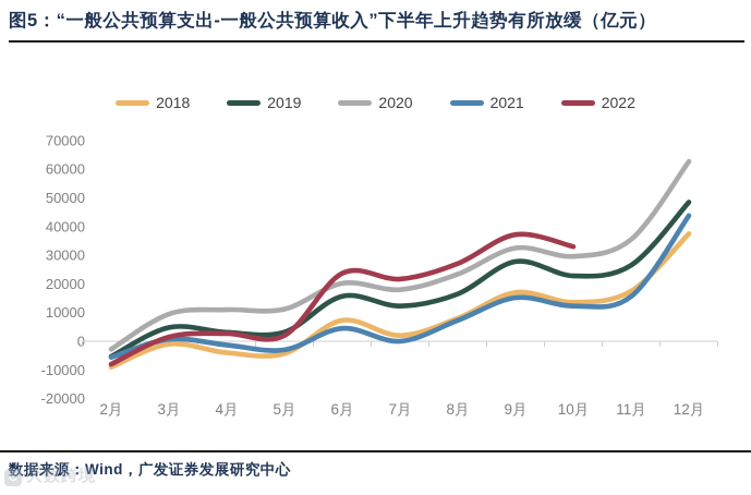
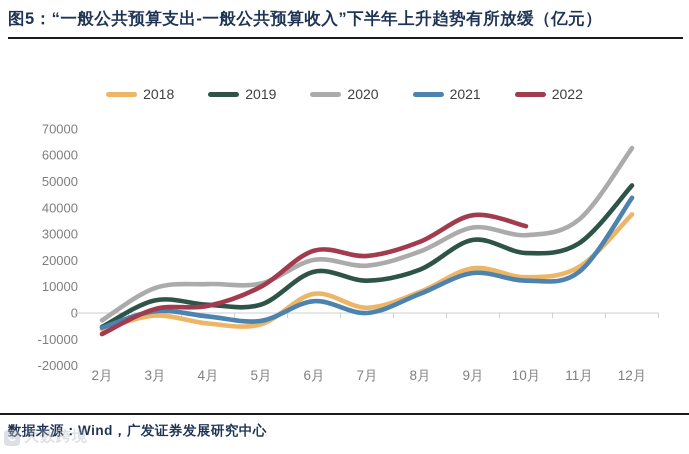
2018/2月: -9000 -> -6000
2022/5月: 2000 -> 10000
